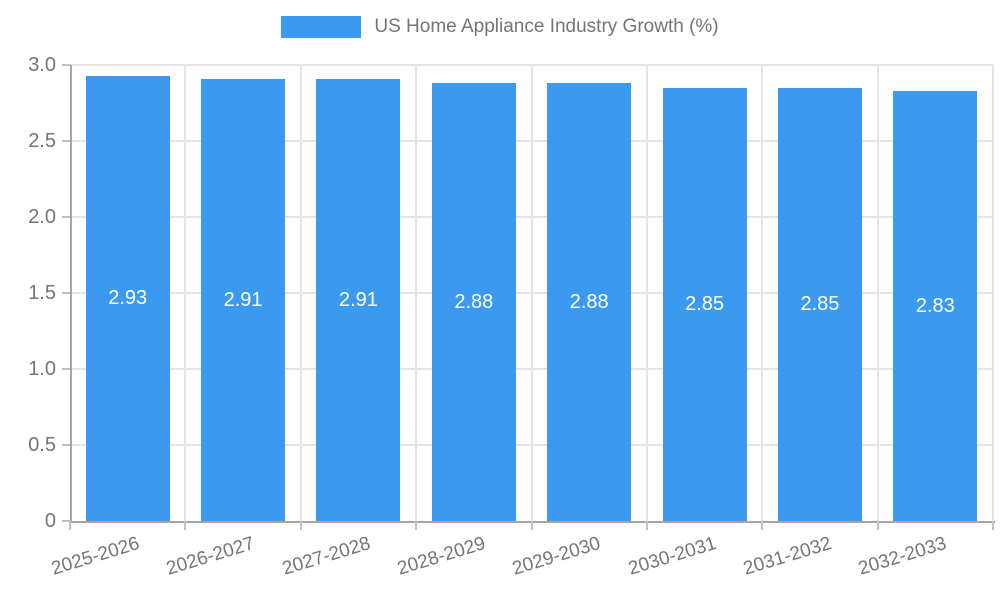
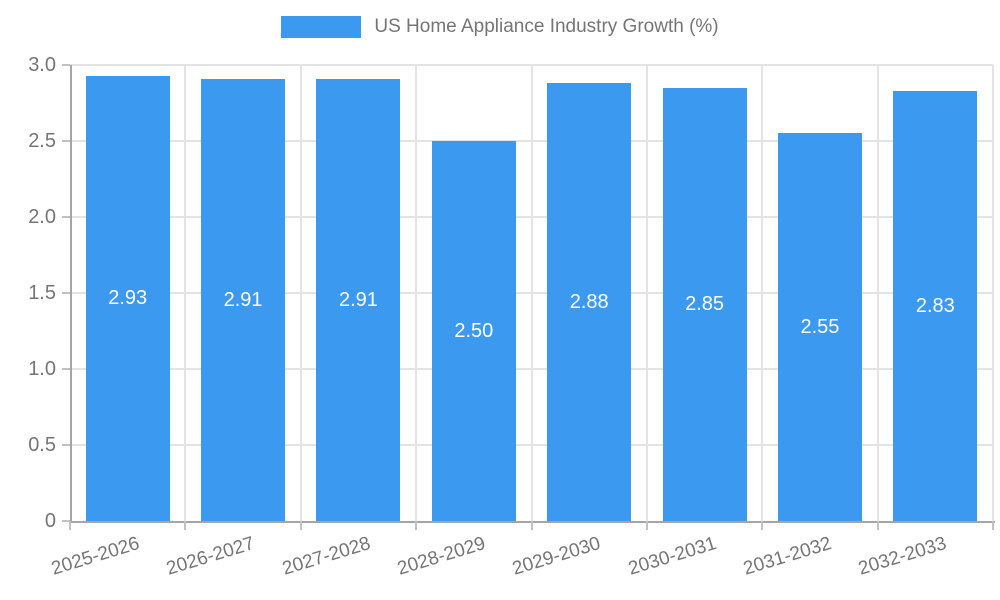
2028-2029: 2.88 -> 2.50
2031-2032: 2.85 -> 2.55
